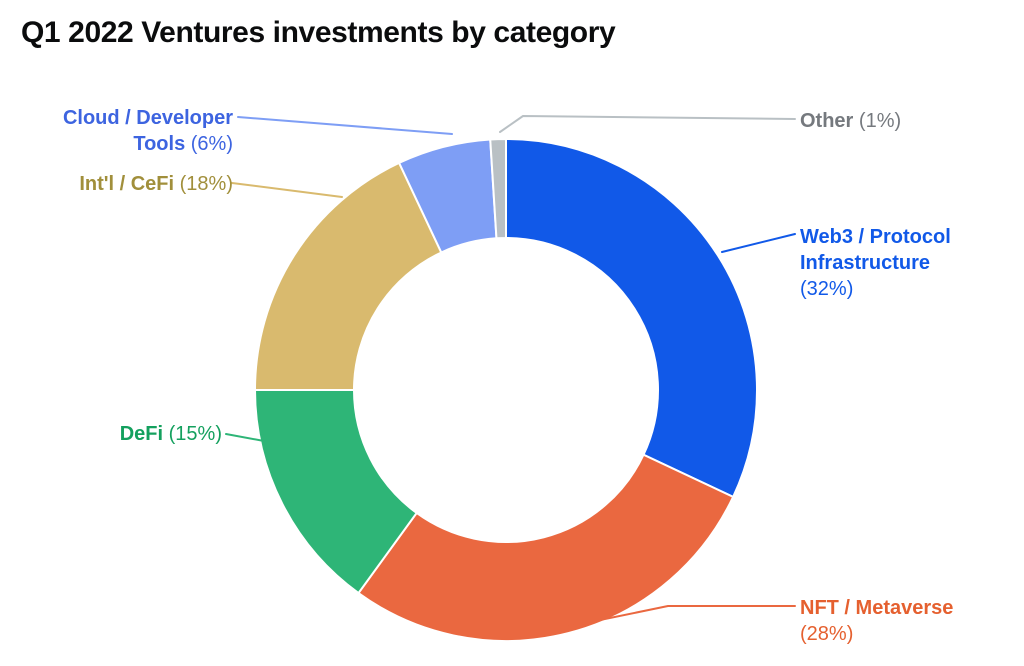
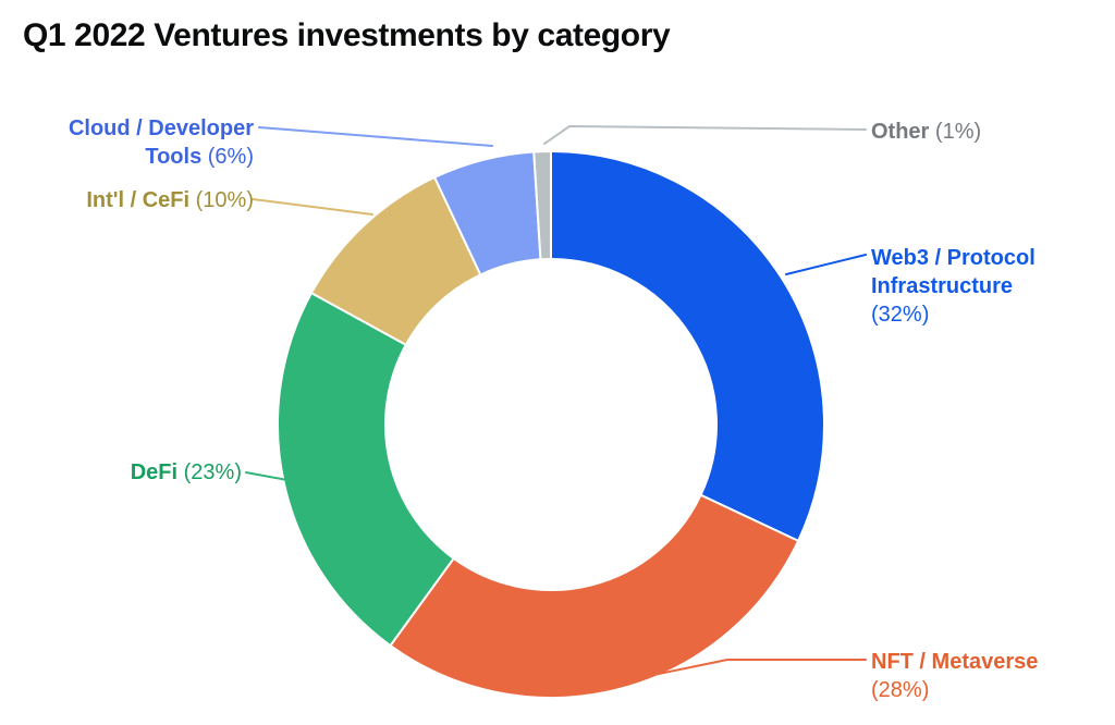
DeFi: 15% -> 23%
Int'l / CeFi: 18% -> 10%
